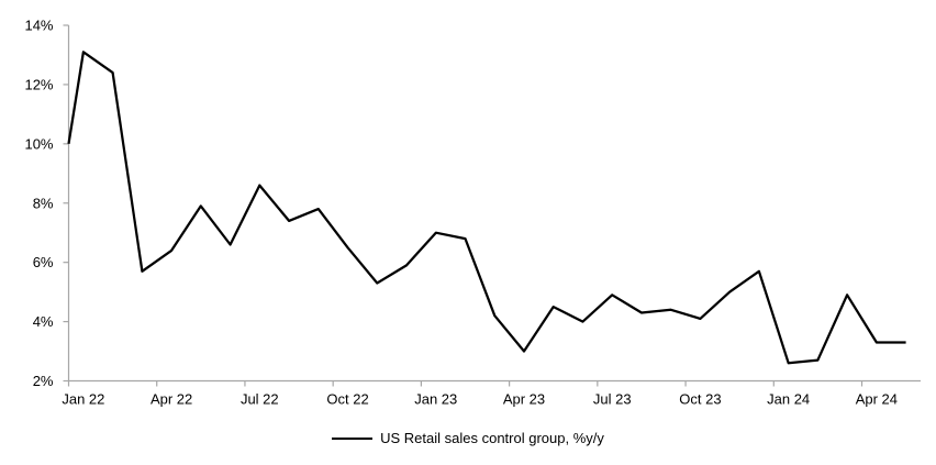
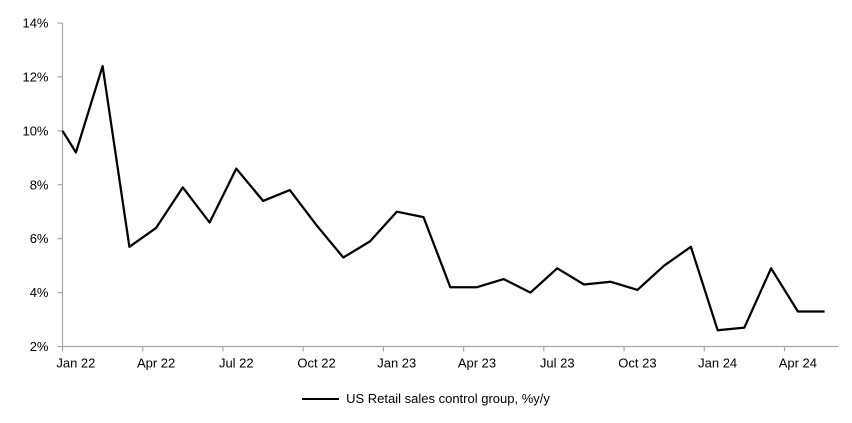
Jan 22: 13.1% -> 9.2%
Apr 23: 3.0% -> 4.2%
